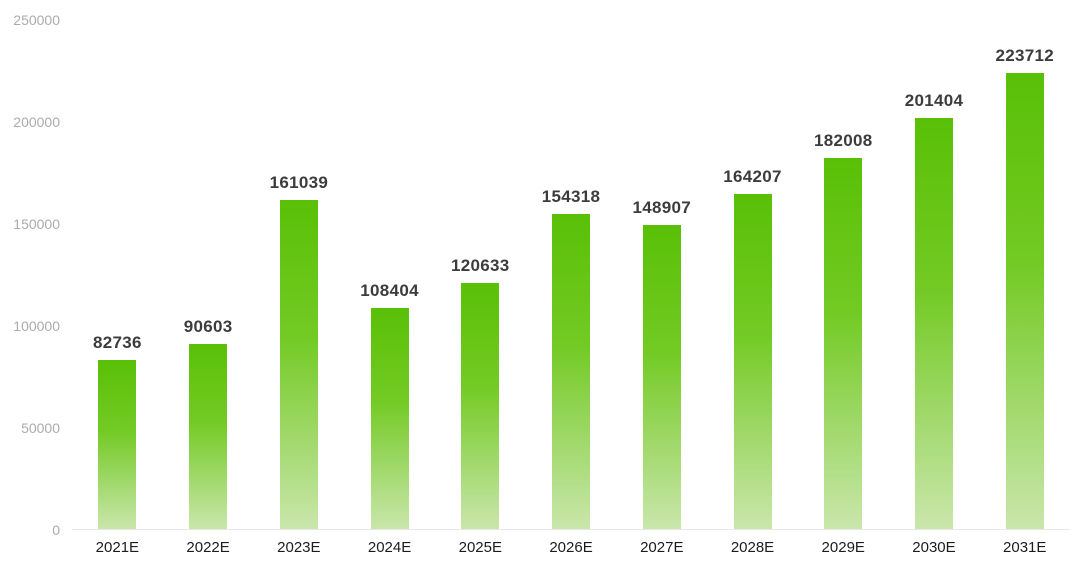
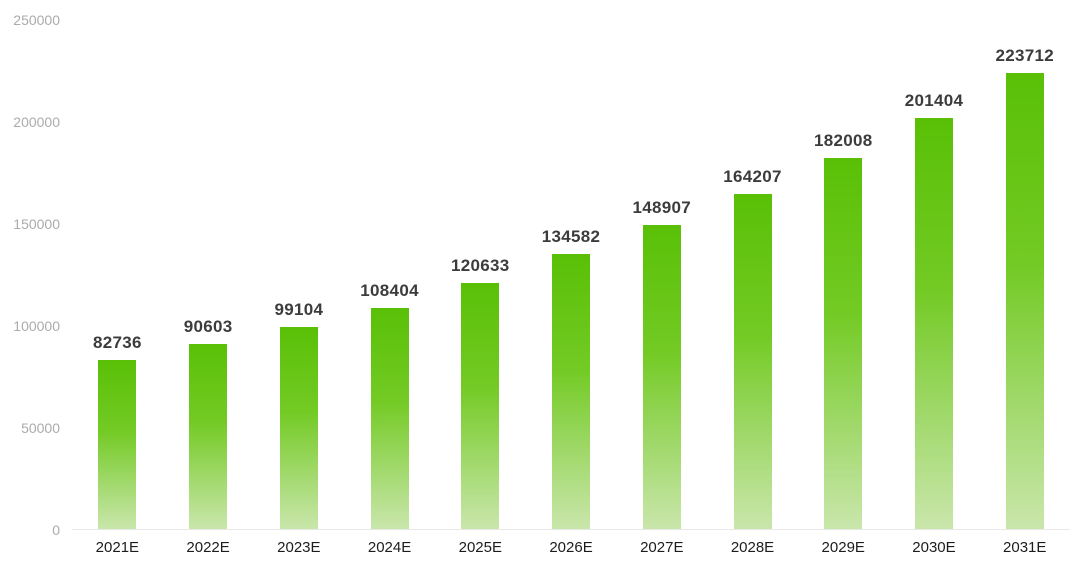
2023E: 161039 -> 99104
2026E: 154318 -> 134582
